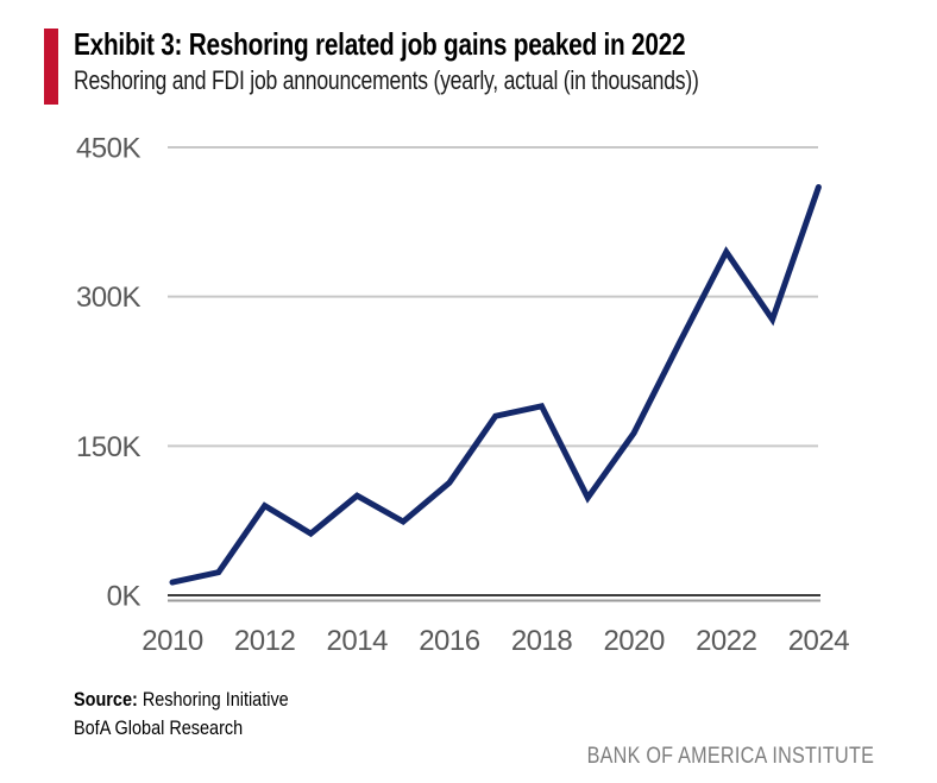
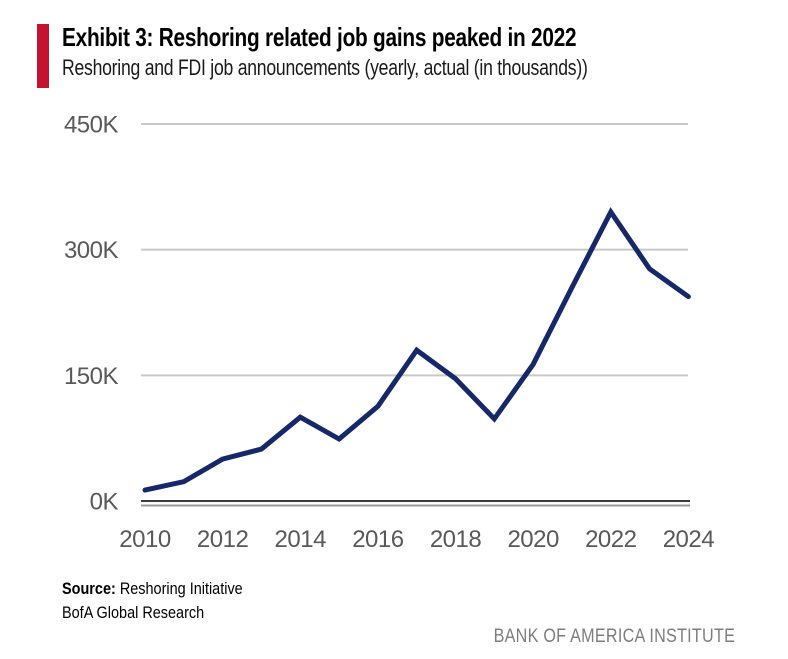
2012: 90K -> 50K
2018: 190K -> 150K
2024: 410K -> 240K
